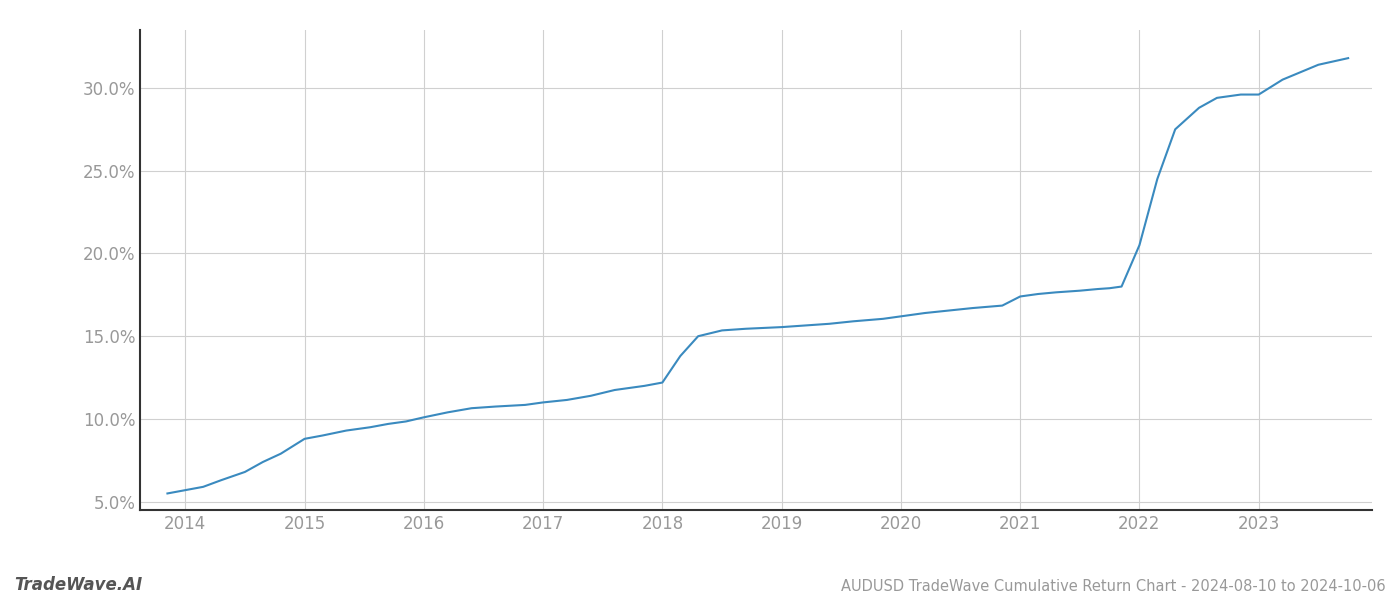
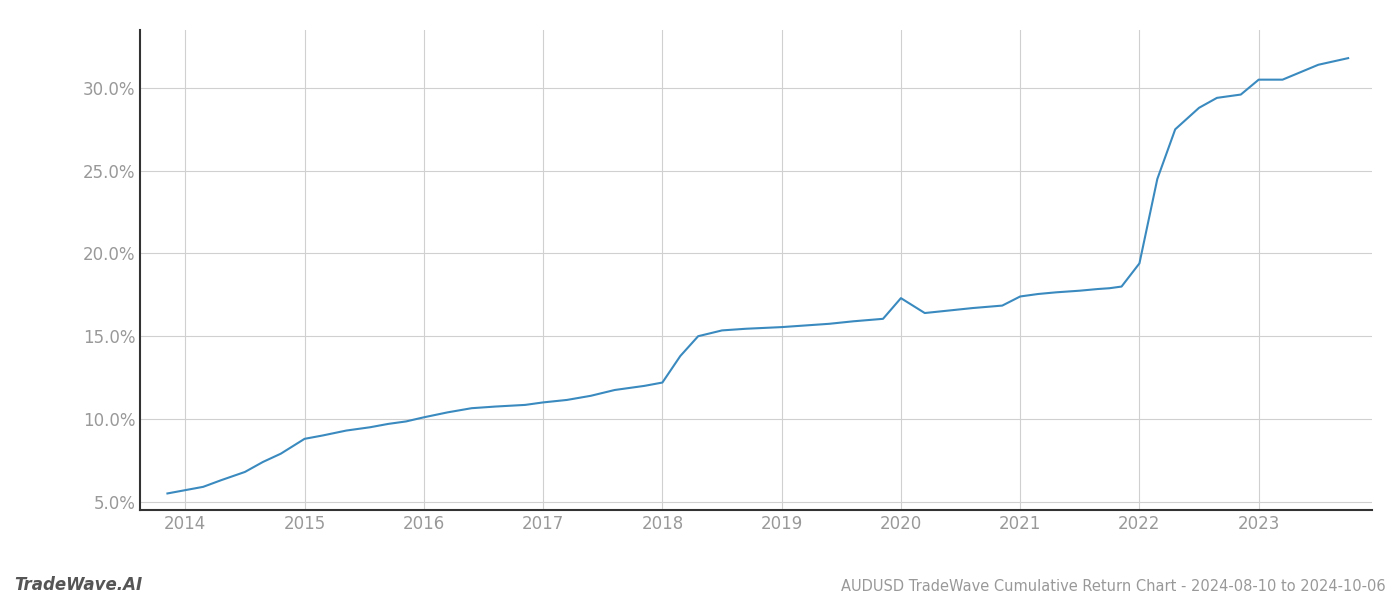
2020: 16.2% -> 17.3%
2022: 20.5% -> 19.4%
2023: 29.6% -> 30.5%
